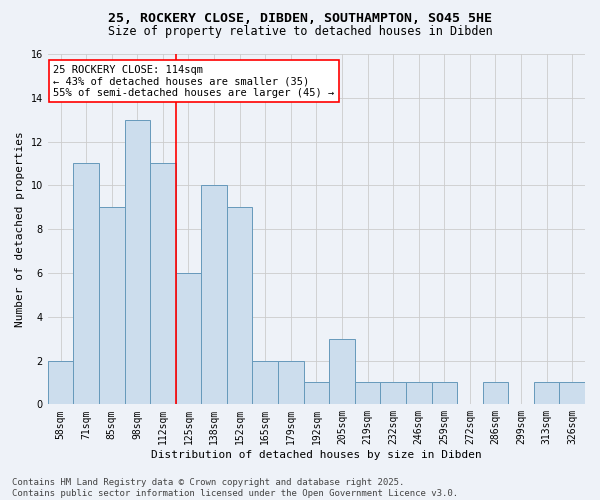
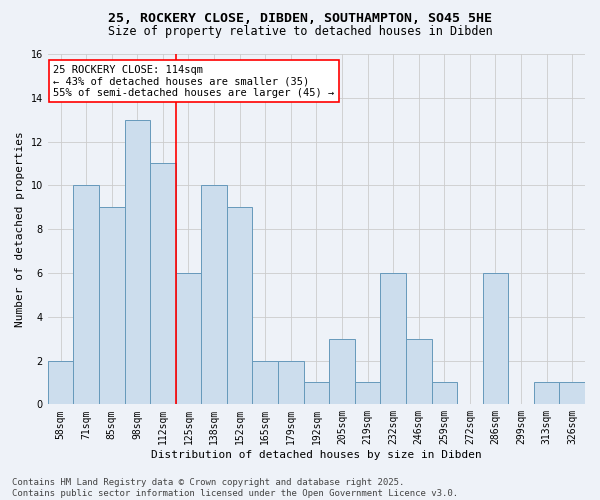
71sqm: 11 -> 10
232sqm: 1 -> 6
246sqm: 1 -> 3
286sqm: 1 -> 6
